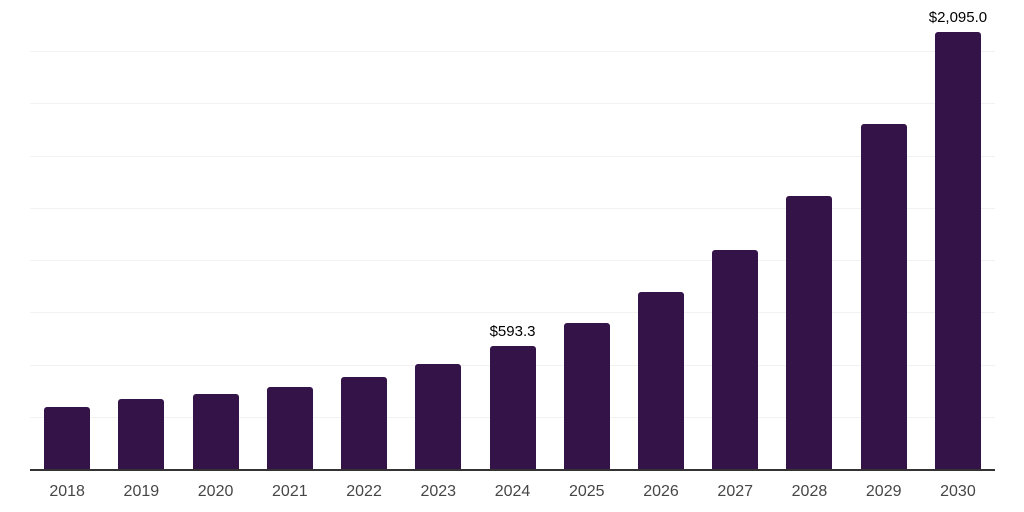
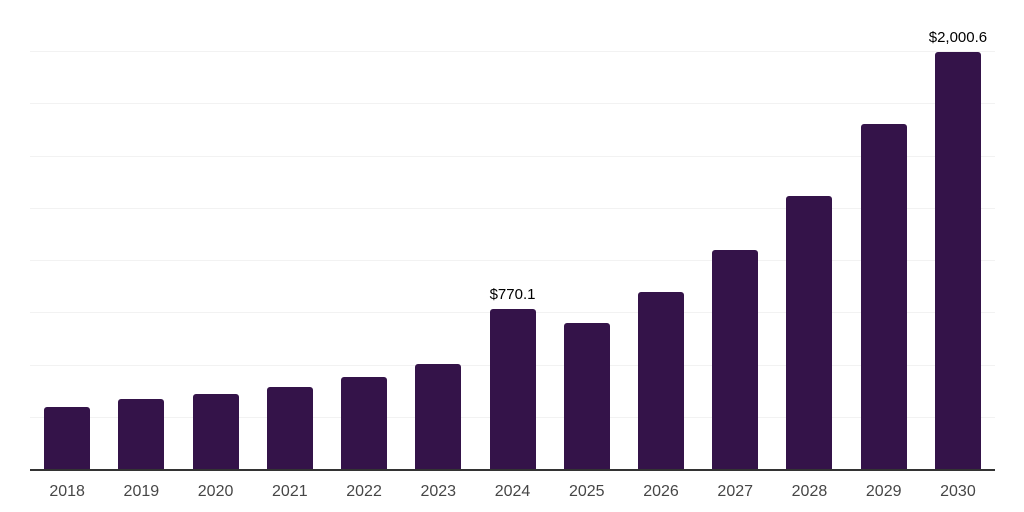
2024: $593.3 -> $770.1
2030: $2,095.0 -> $2,000.6
